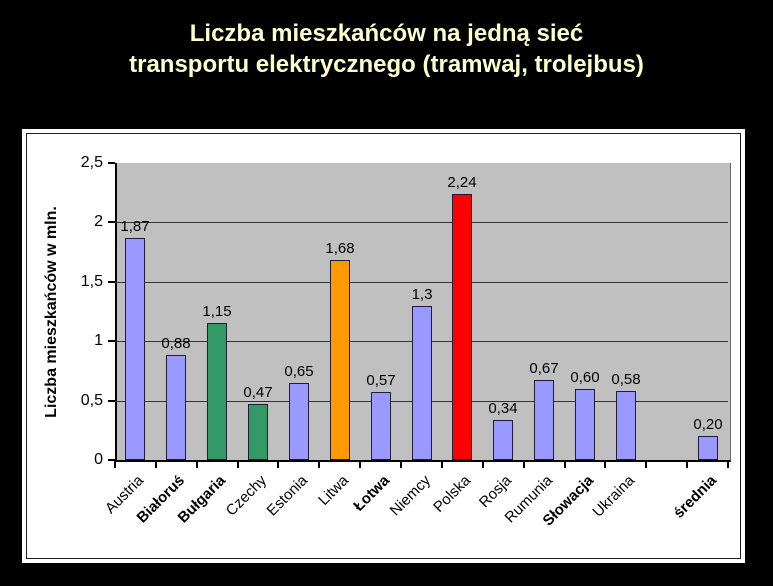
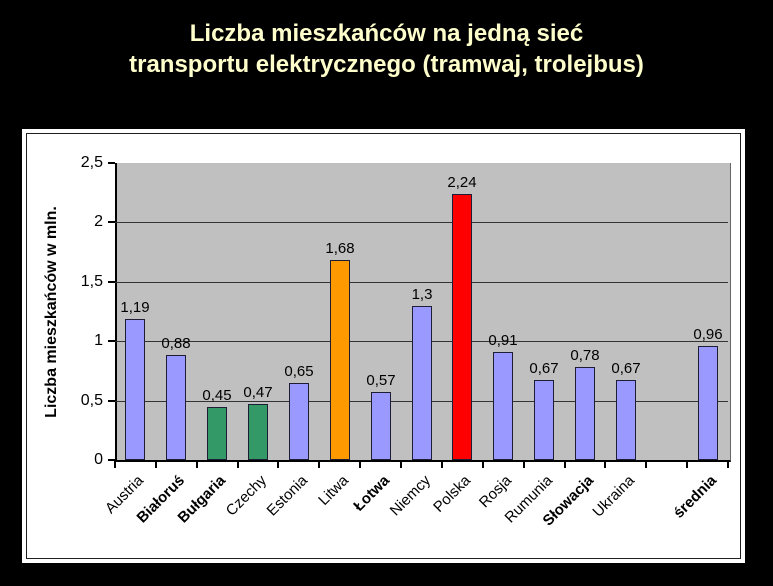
Austria: 1,87 -> 1,19
Bułgaria: 1,15 -> 0,45
Rosja: 0,34 -> 0,91
Słowacja: 0,60 -> 0,78
Ukraina: 0,58 -> 0,67
średnia: 0,20 -> 0,96
